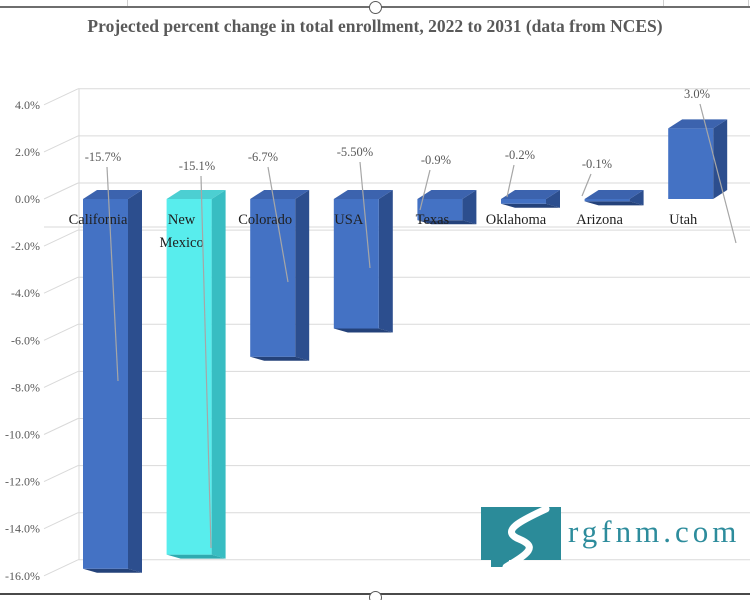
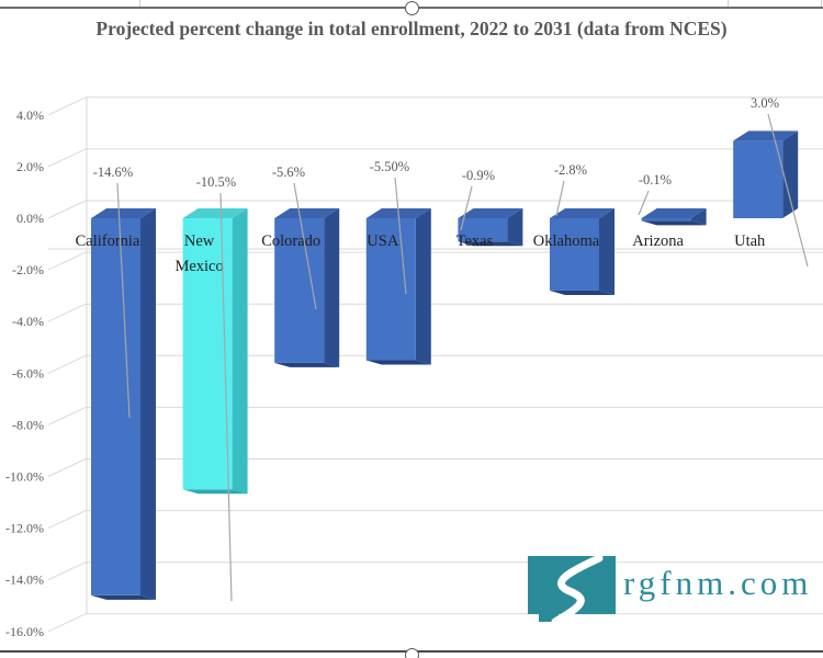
California: -15.7% -> -14.6%
New Mexico: -15.1% -> -10.5%
Colorado: -6.7% -> -5.6%
Oklahoma: -0.2% -> -2.8%
